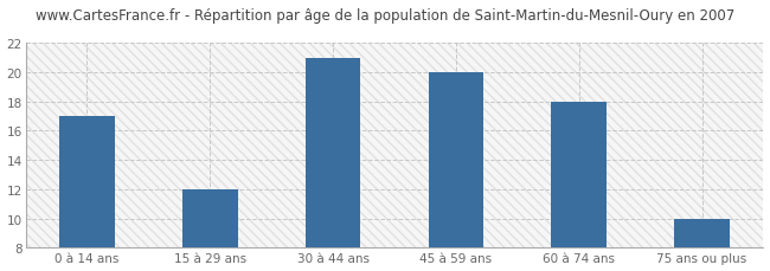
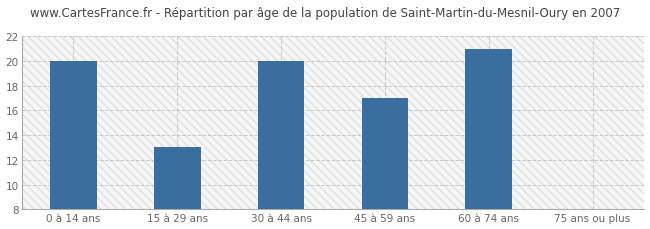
0 à 14 ans: 17 -> 20
15 à 29 ans: 12 -> 13
30 à 44 ans: 21 -> 20
45 à 59 ans: 20 -> 17
60 à 74 ans: 18 -> 21
75 ans ou plus: 10 -> 8
